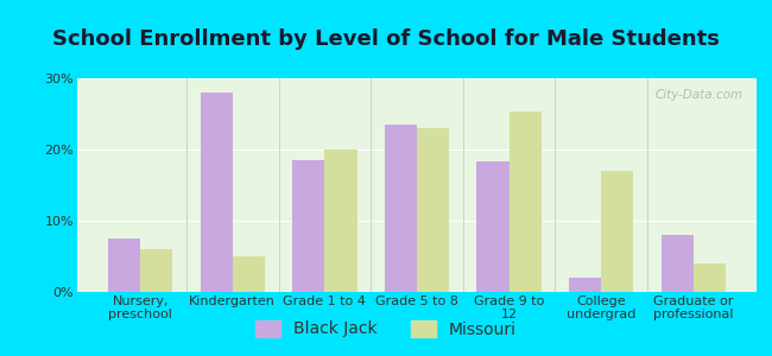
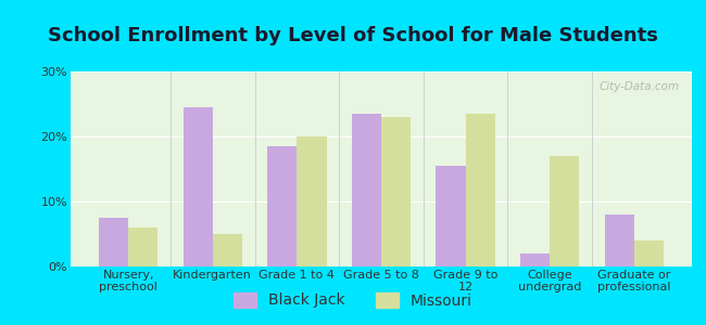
Black Jack/Kindergarten: 28.0% -> 24.5%
Black Jack/Grade 9 to 12: 18.4% -> 15.5%
Missouri/Grade 9 to 12: 25.4% -> 23.5%
